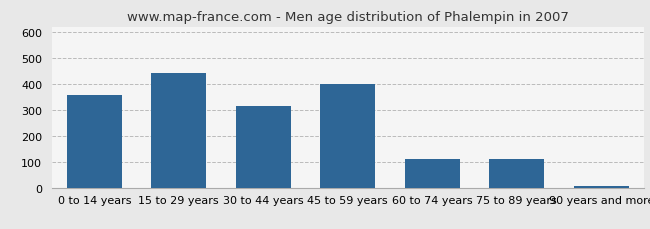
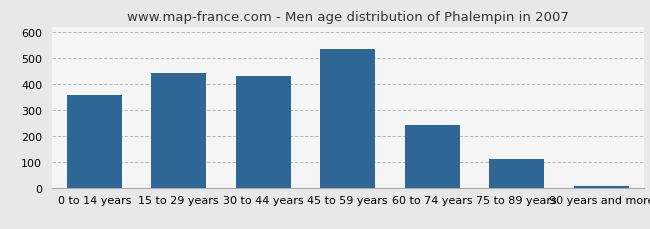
30 to 44 years: 315 -> 430
45 to 59 years: 400 -> 535
60 to 74 years: 110 -> 241
